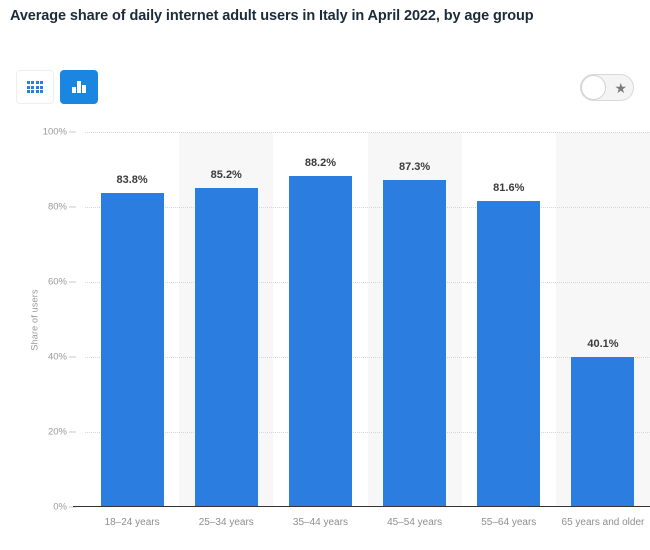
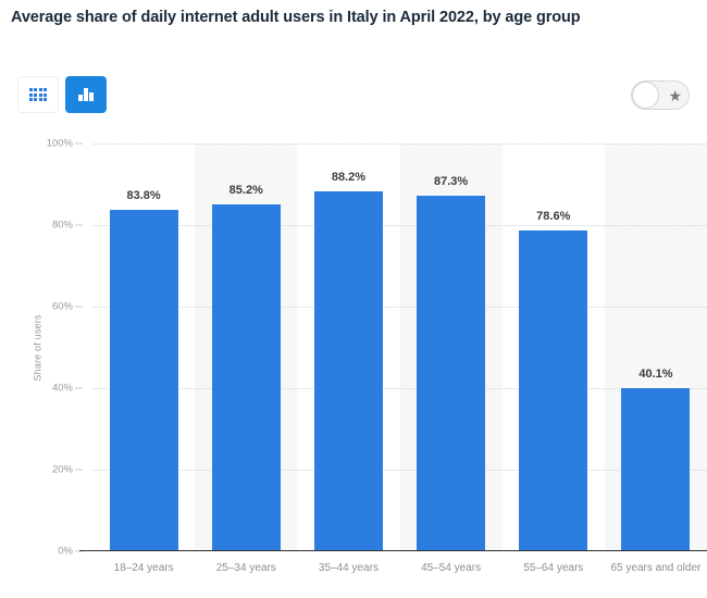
55–64 years: 81.6% -> 78.6%
